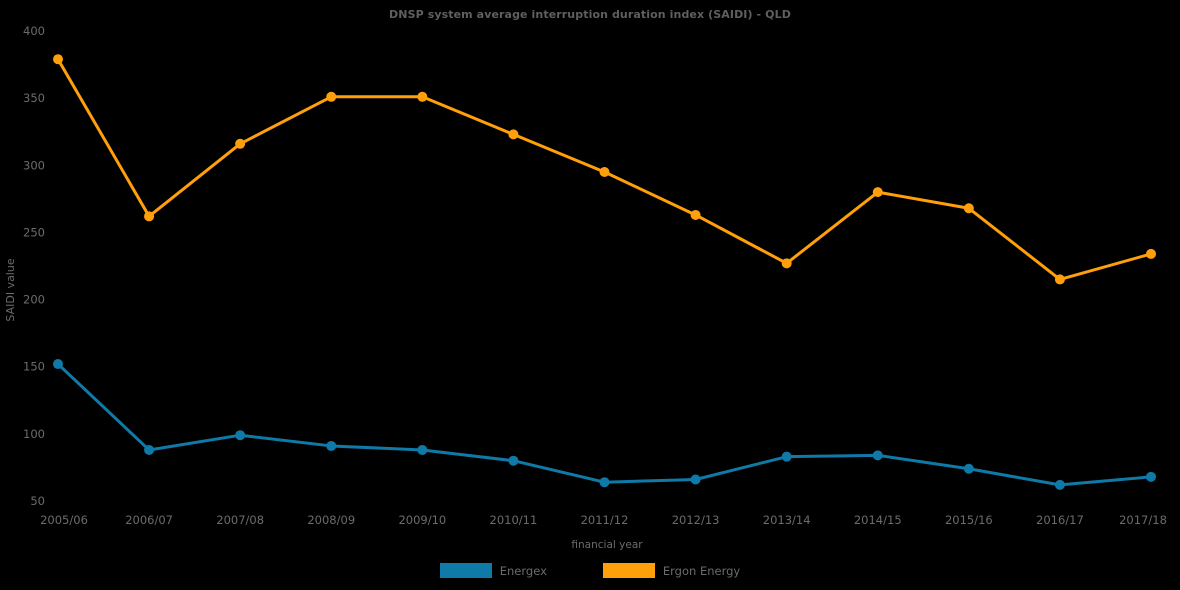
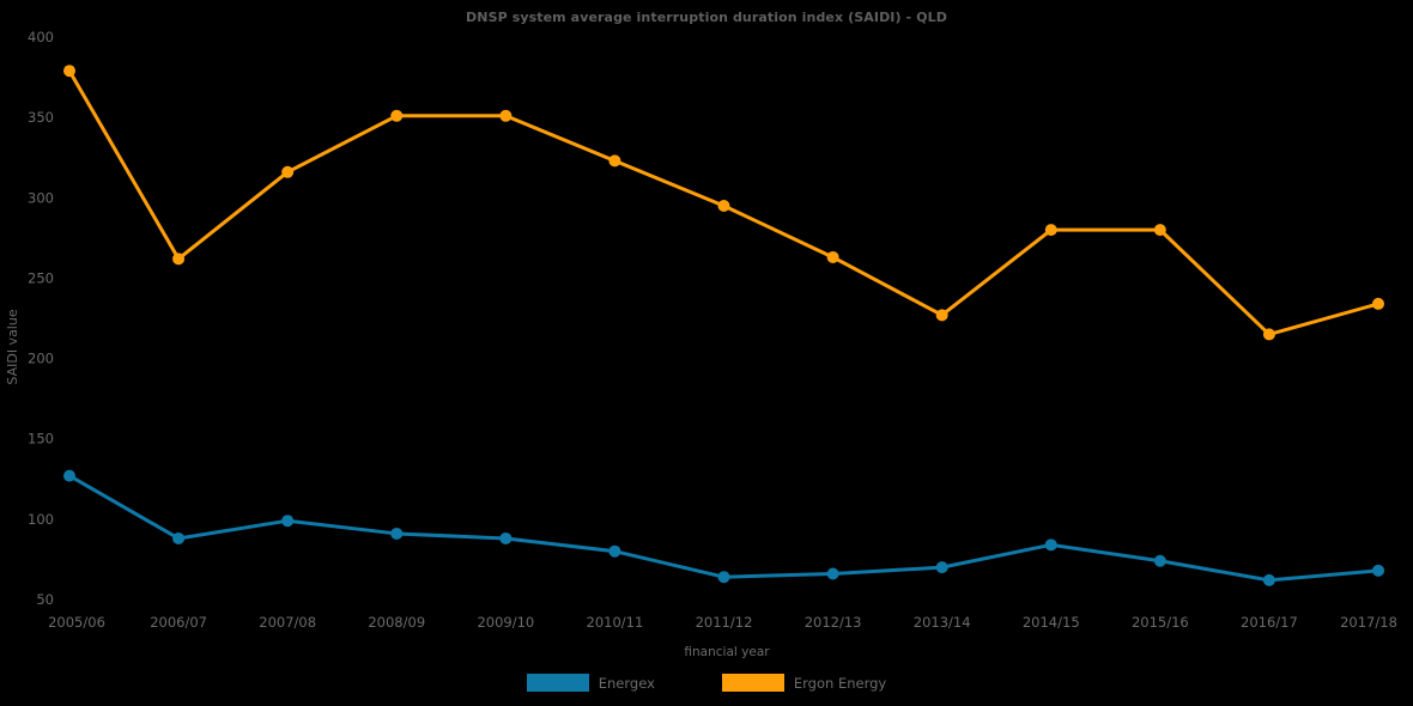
Energex/2005/06: 152 -> 127
Energex/2013/14: 83 -> 70
Ergon Energy/2015/16: 268 -> 280
